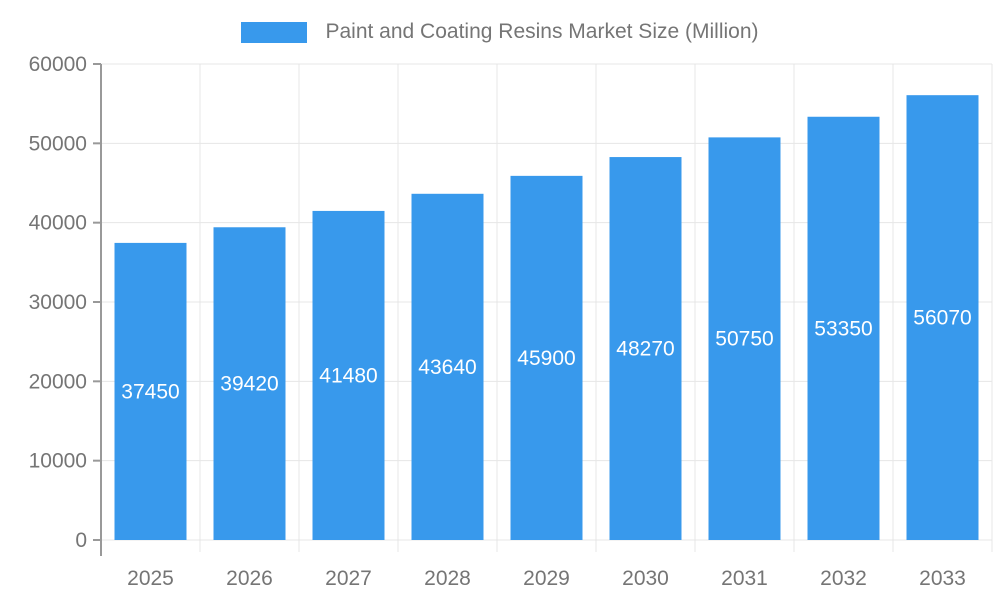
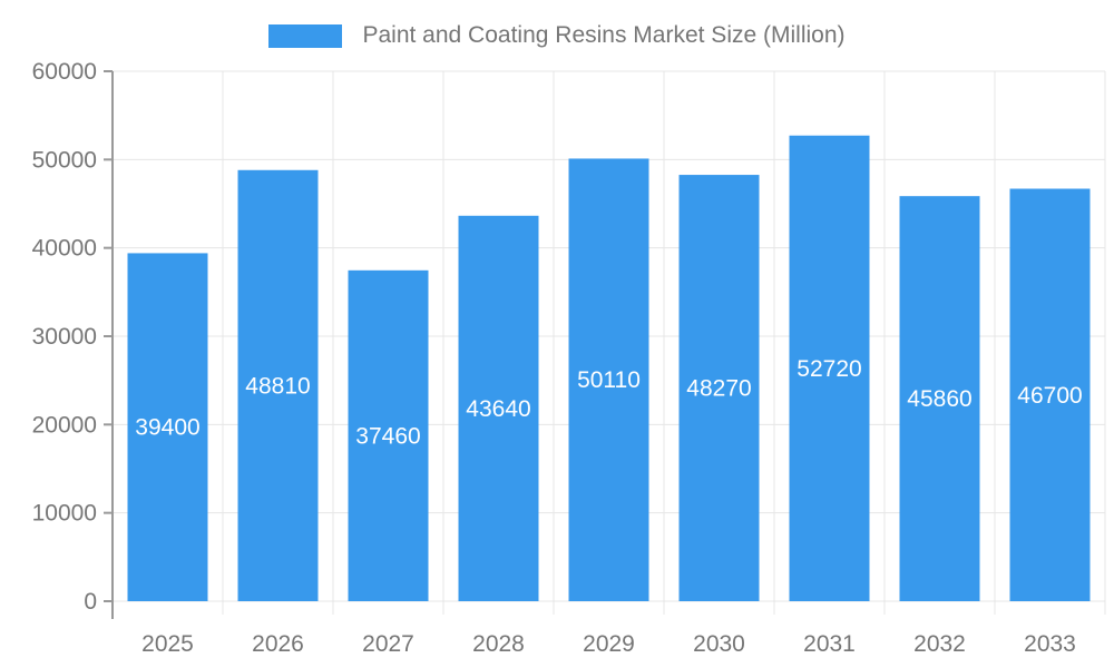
2025: 37450 -> 39400
2026: 39420 -> 48810
2027: 41480 -> 37460
2029: 45900 -> 50110
2031: 50750 -> 52720
2032: 53350 -> 45860
2033: 56070 -> 46700
